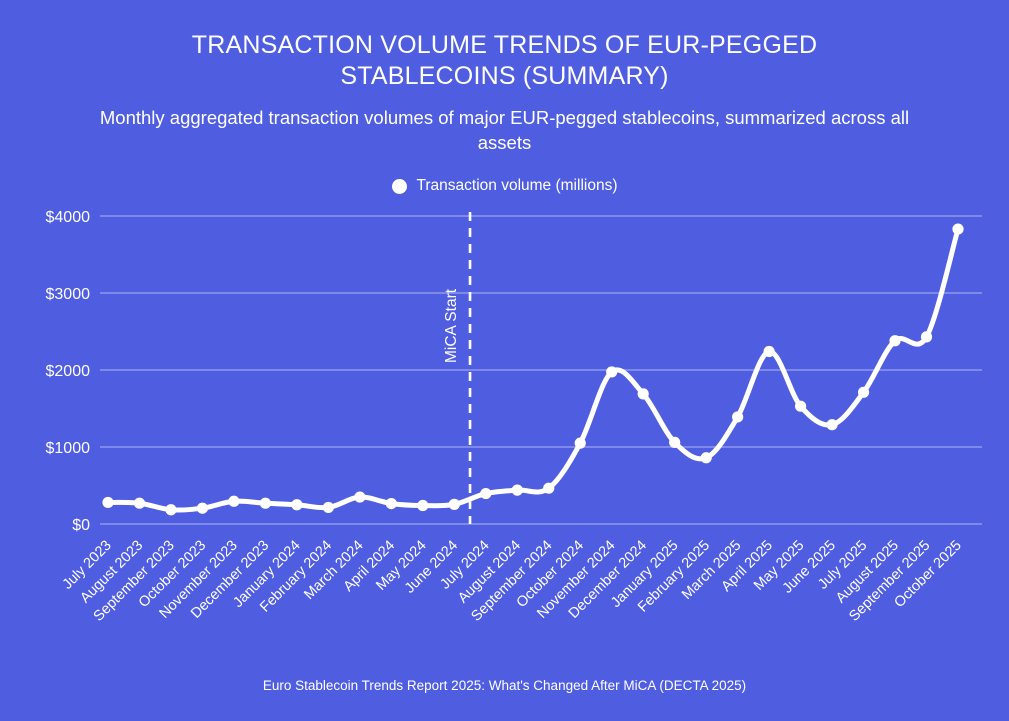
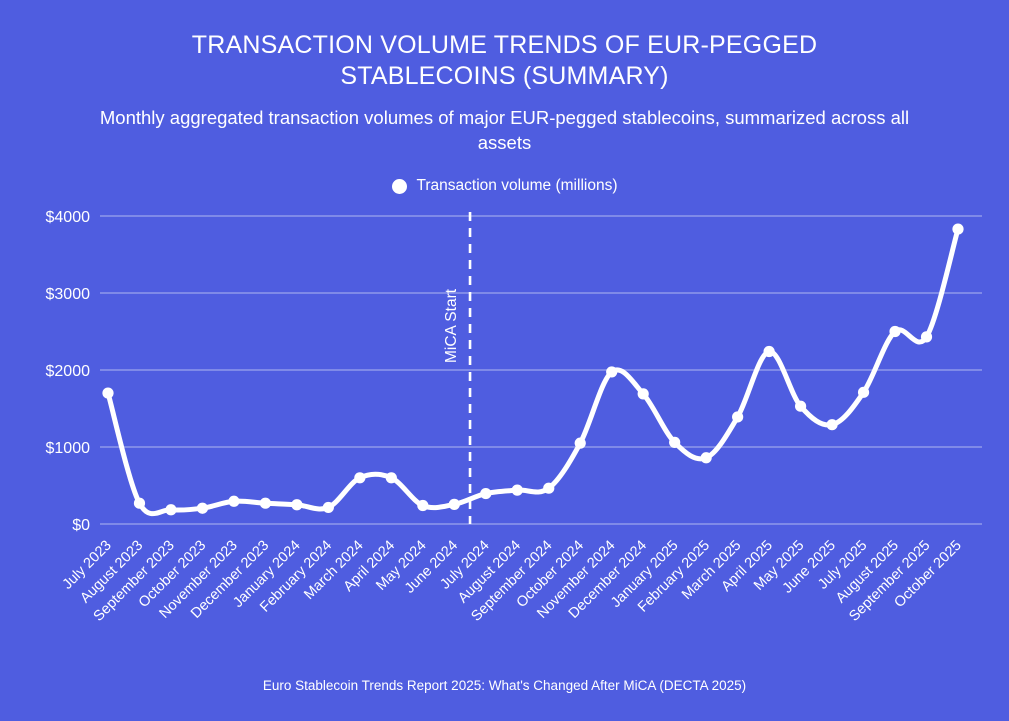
July 2023: $300 -> $1700
March 2024: $400 -> $600
April 2024: $300 -> $600
August 2025: $2400 -> $2500
